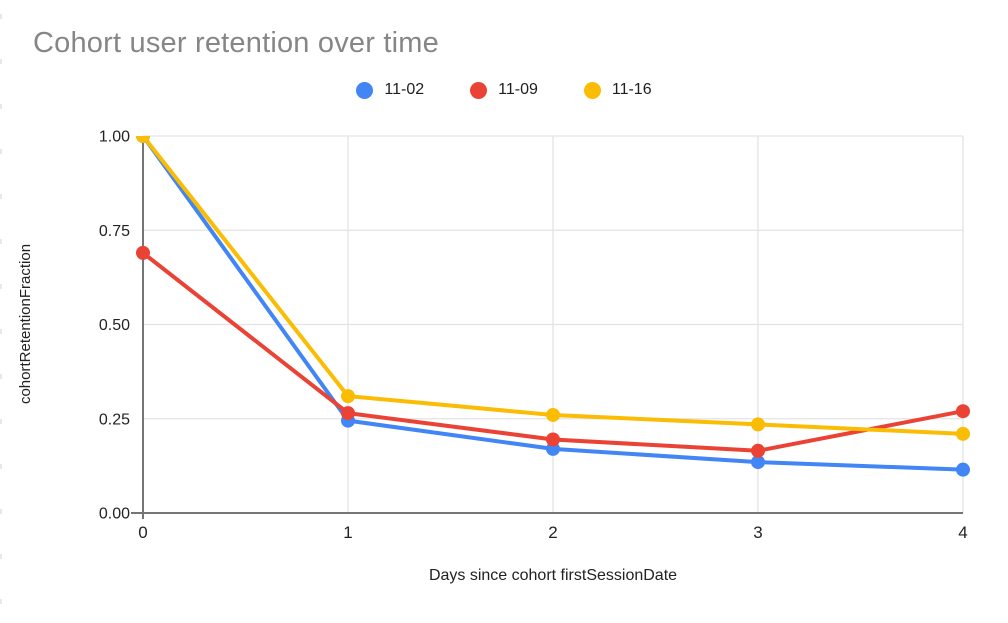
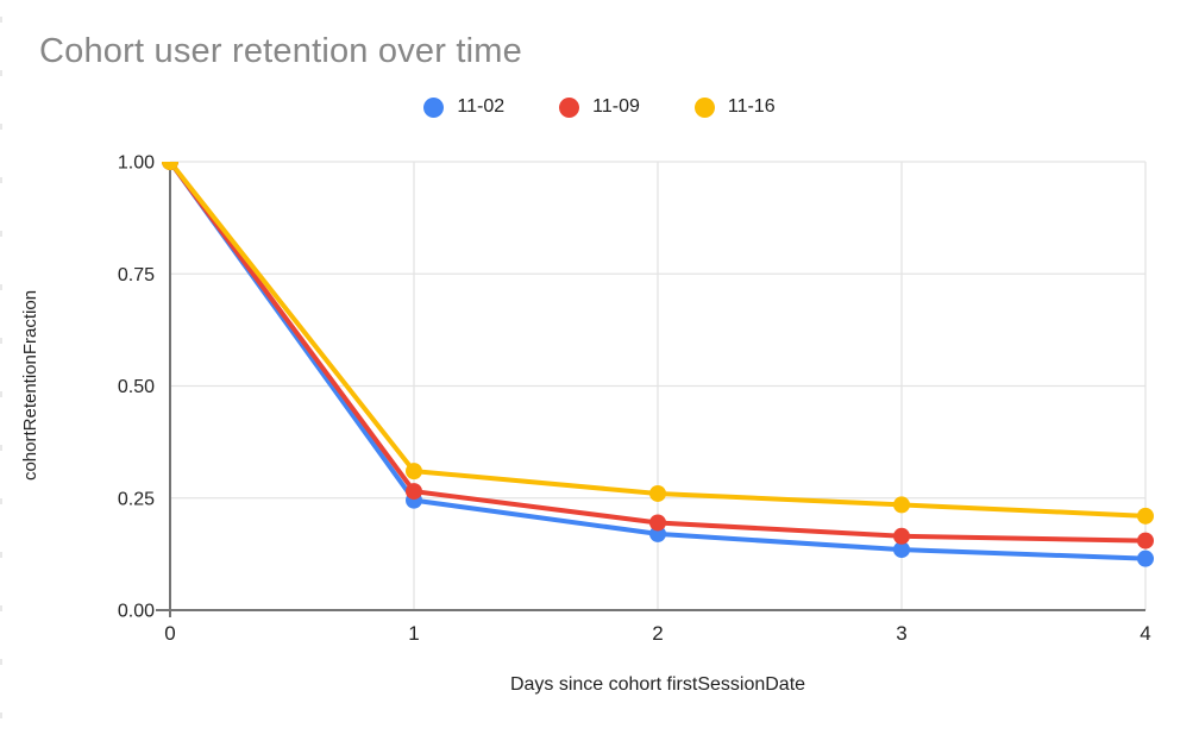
11-09/0: 0.69 -> 1.00
11-09/4: 0.27 -> 0.15
